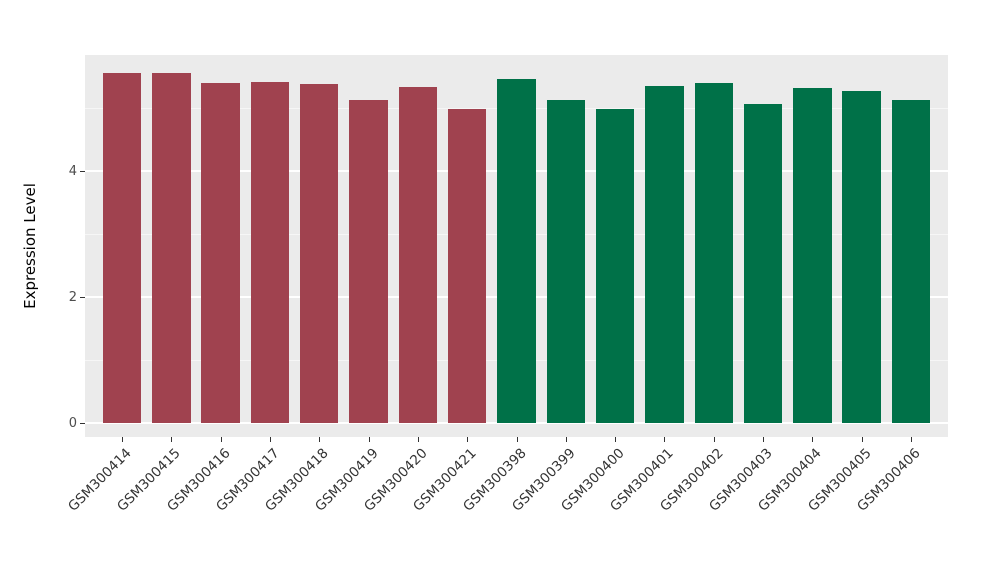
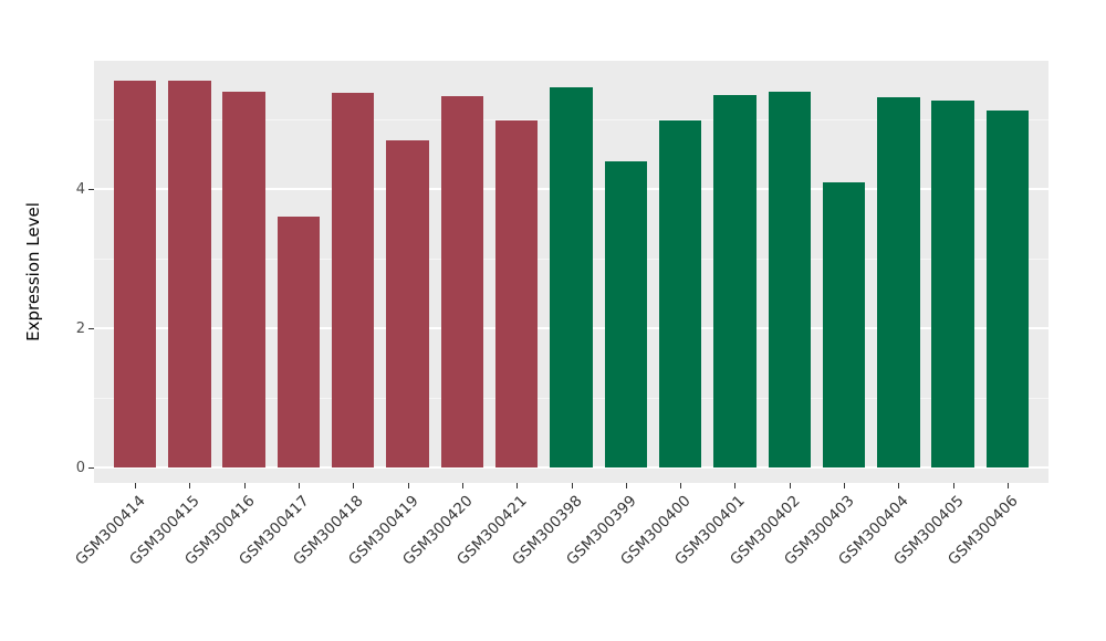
GSM300417: 5.4 -> 3.6
GSM300419: 5.1 -> 4.7
GSM300399: 5.1 -> 4.4
GSM300403: 5.1 -> 4.1
